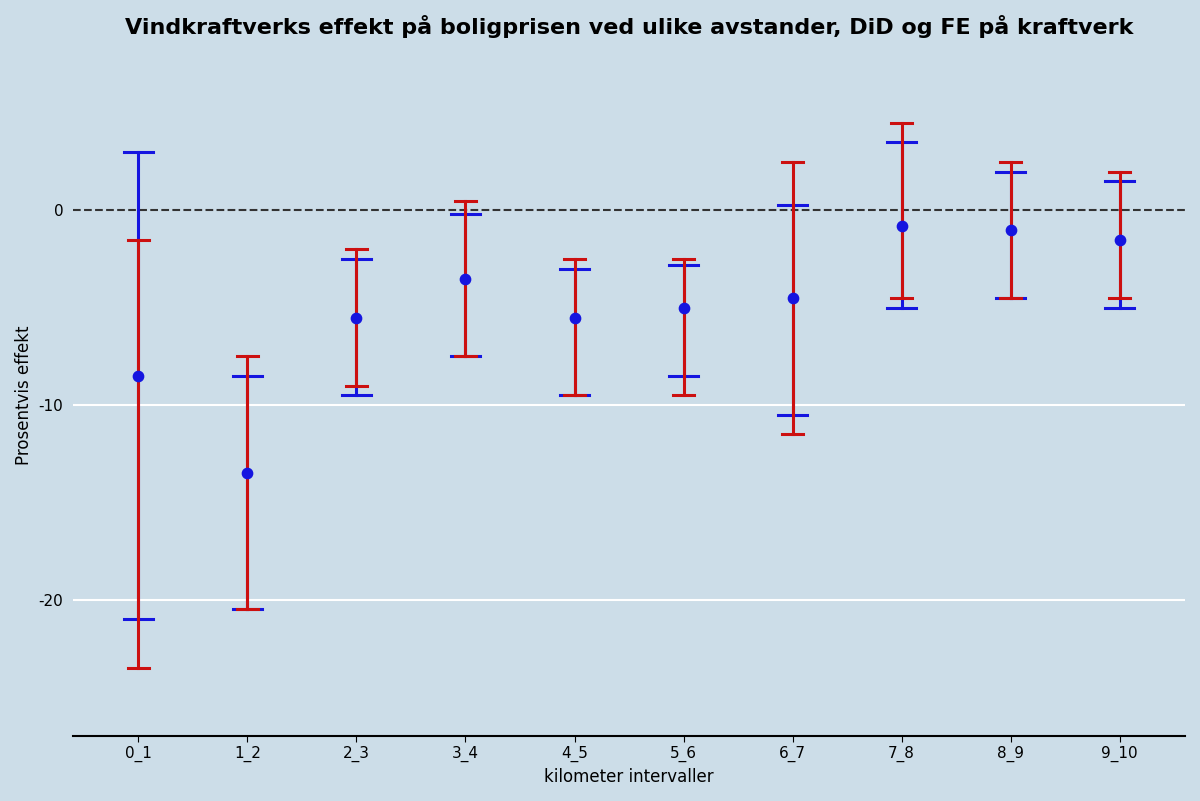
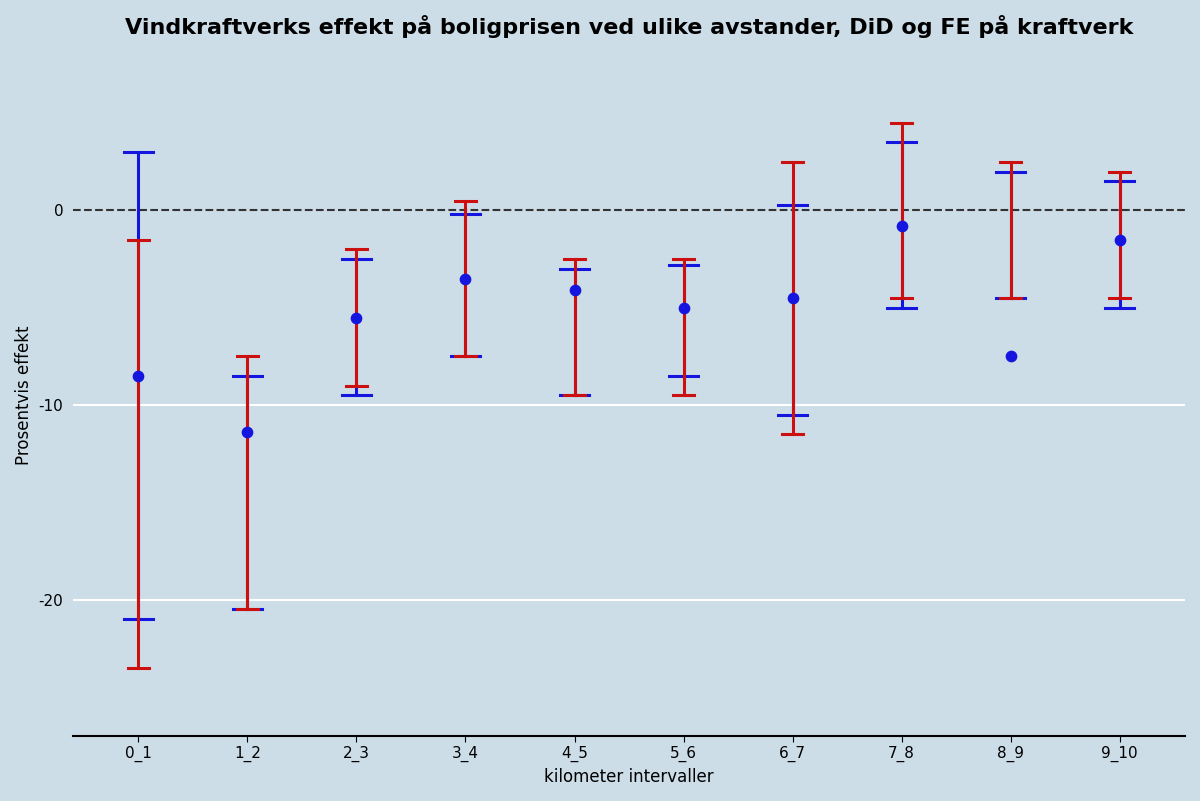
1_2: -13.5 -> -11.4
4_5: -5.5 -> -4.1
8_9: -1.0 -> -7.5
